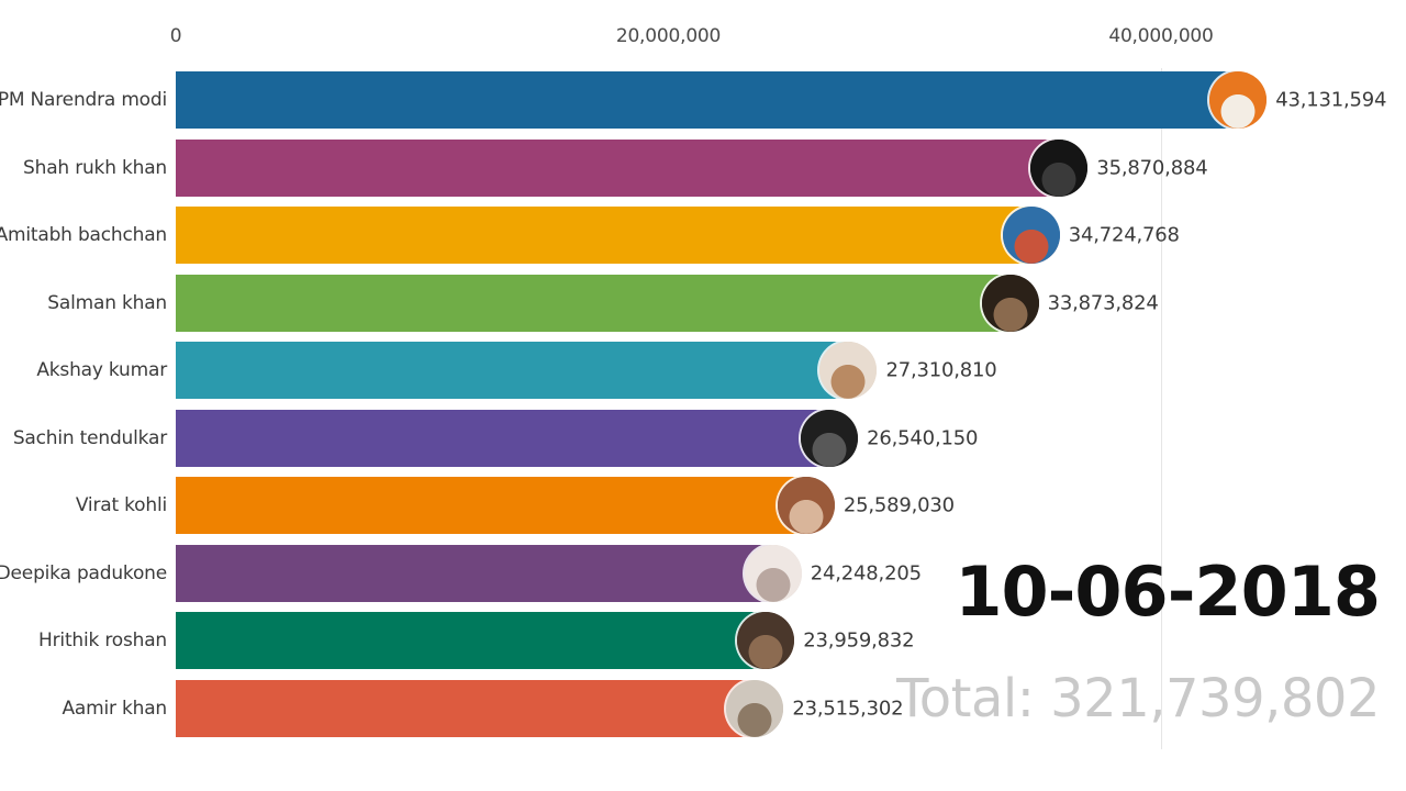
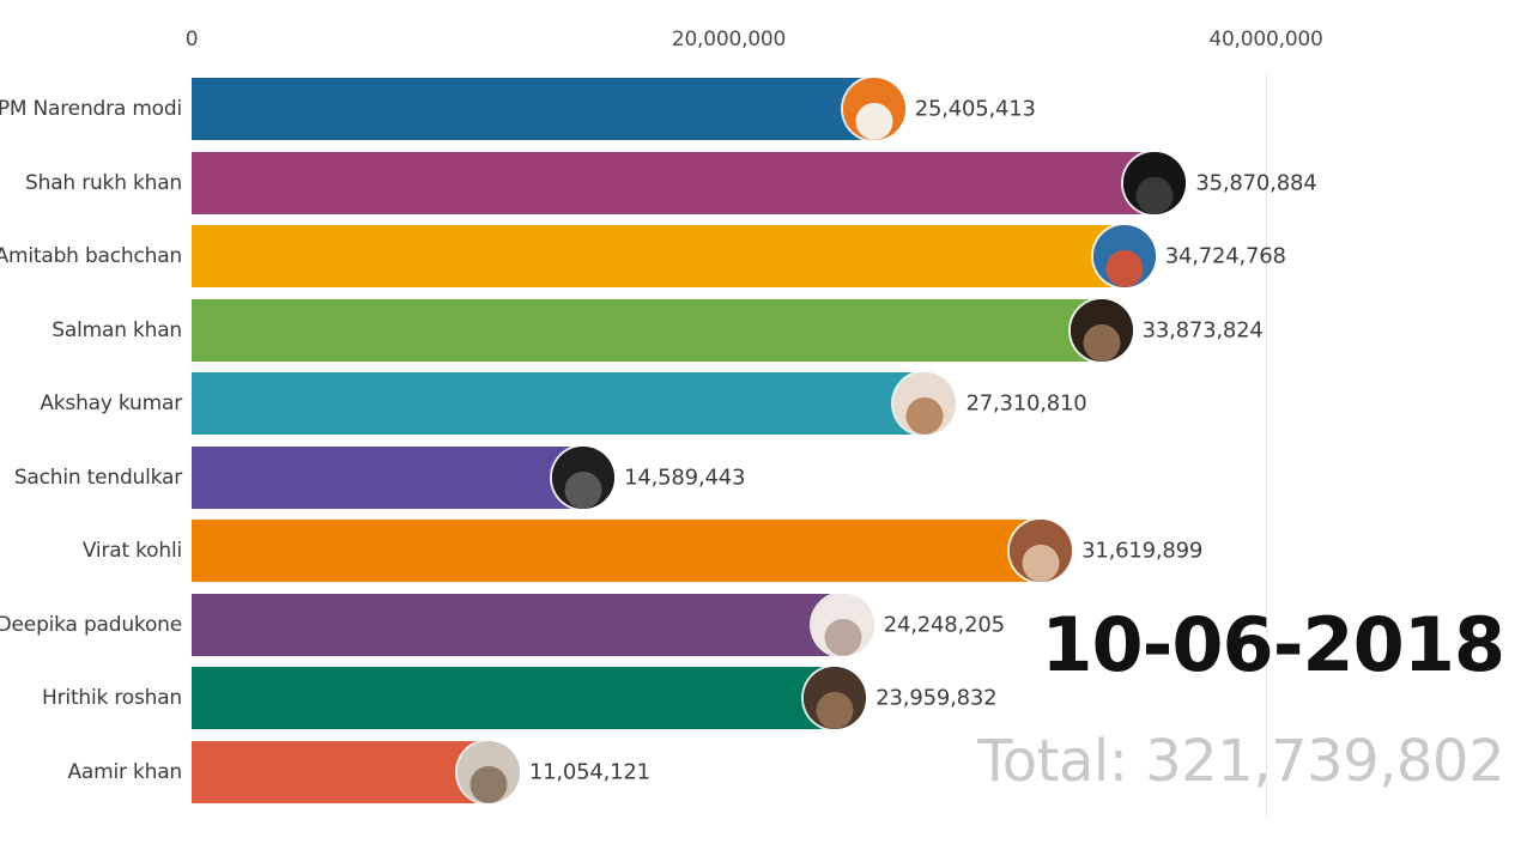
PM Narendra modi: 43,131,594 -> 25,405,413
Sachin tendulkar: 26,540,150 -> 14,589,443
Virat kohli: 25,589,030 -> 31,619,899
Aamir khan: 23,515,302 -> 11,054,121
